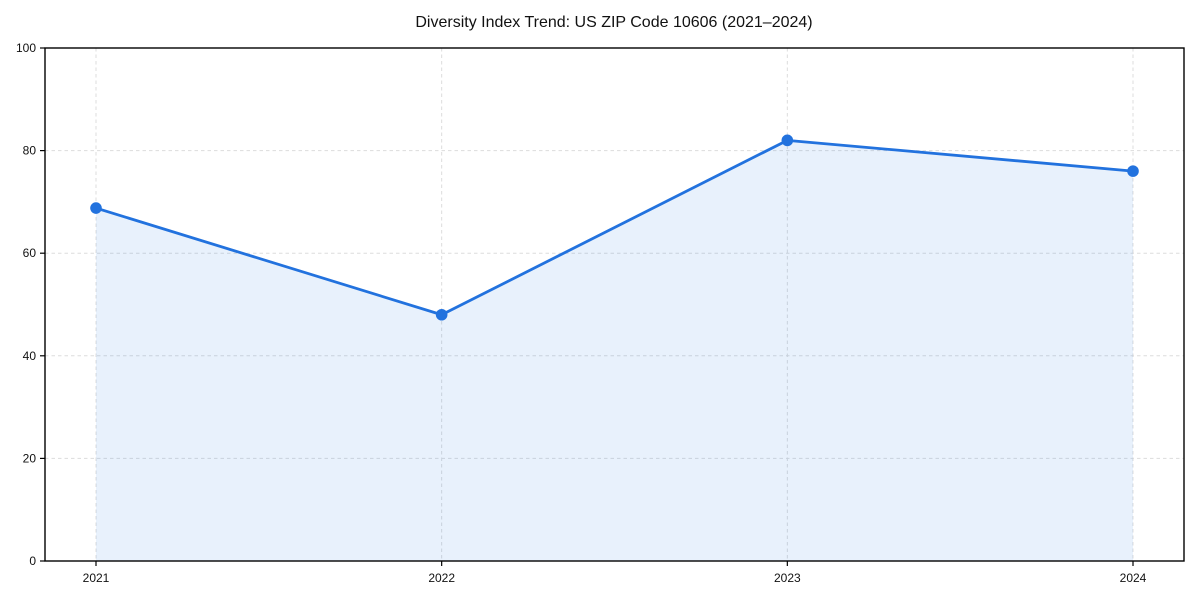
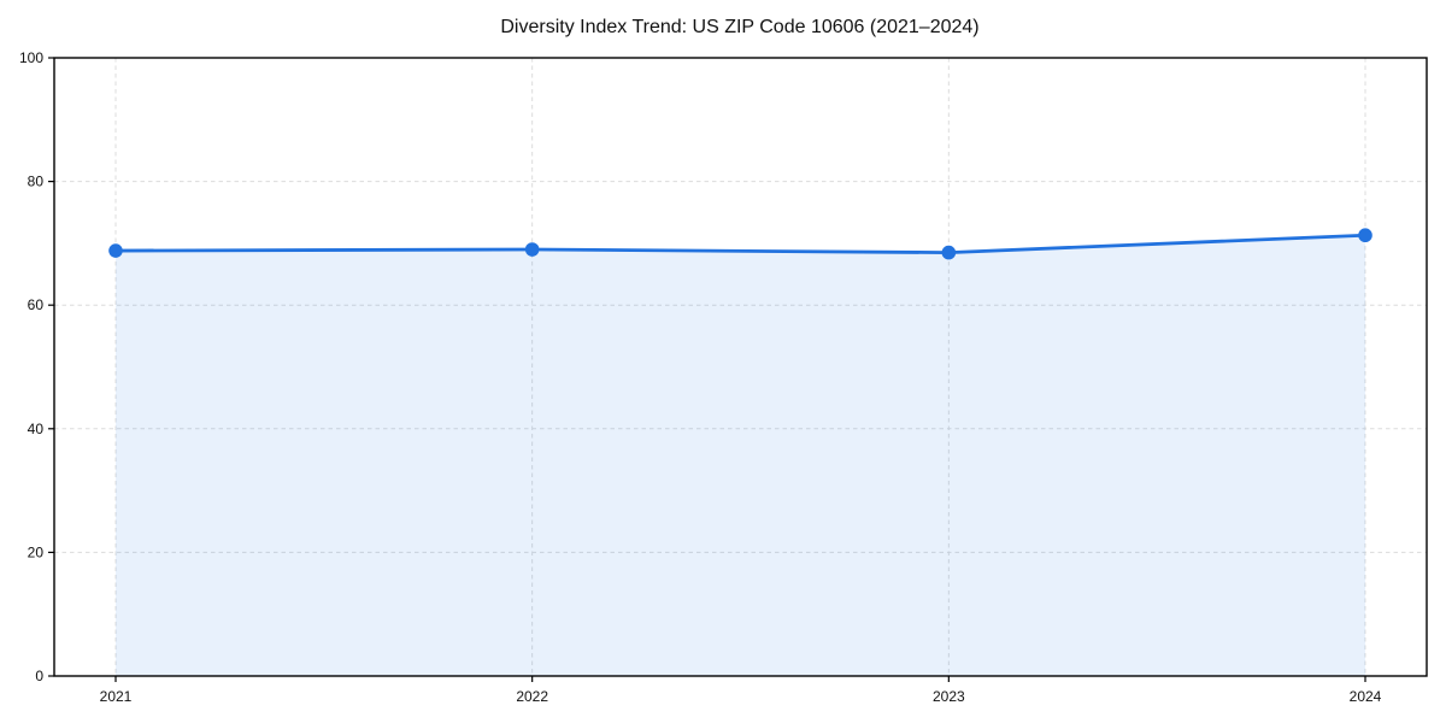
2022: 48 -> 69
2023: 82 -> 68
2024: 76 -> 71
